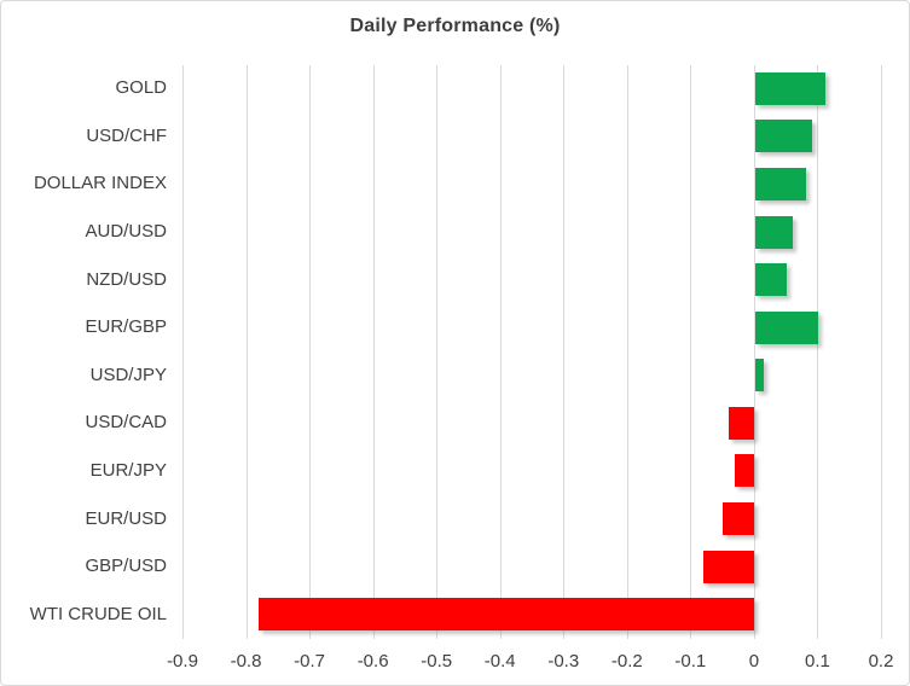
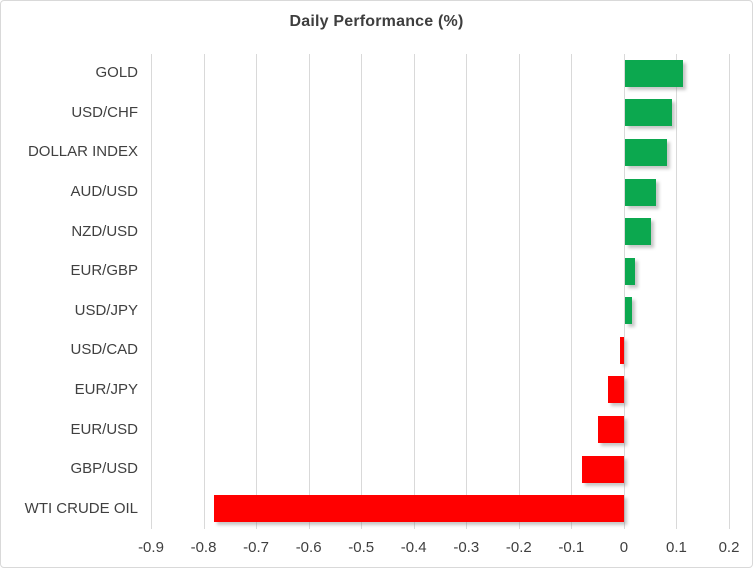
EUR/GBP: 0.10 -> 0.02
USD/CAD: -0.04 -> -0.01
